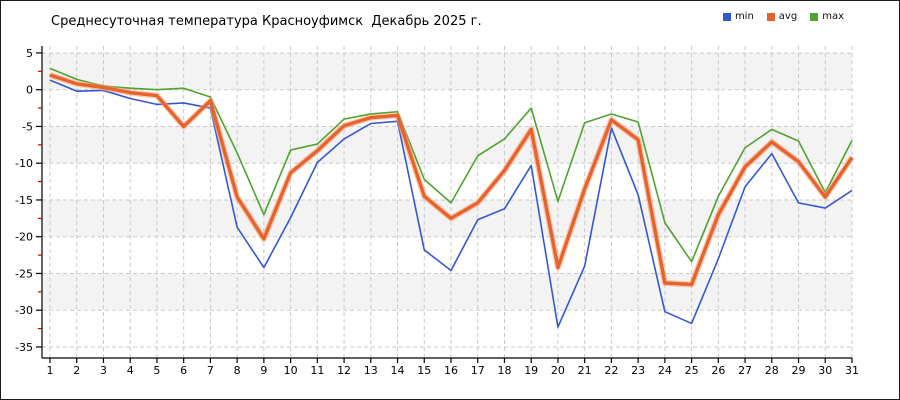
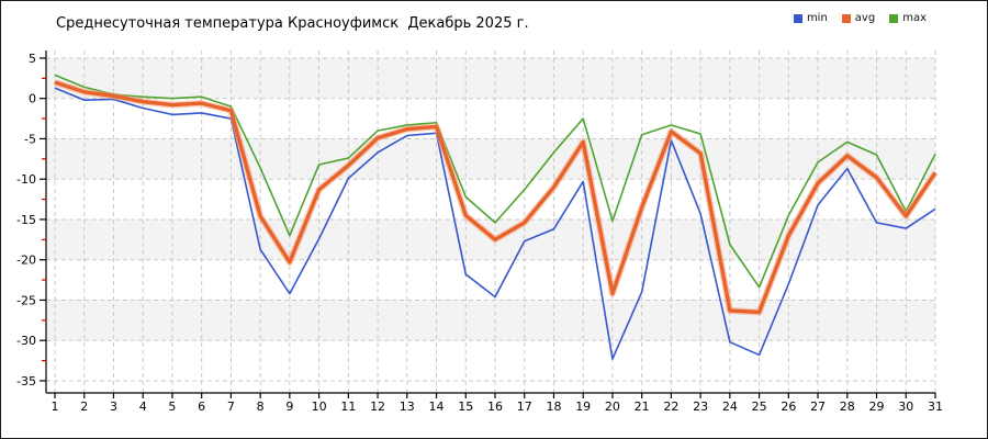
avg/6: -5 -> -1
max/17: -9 -> -11
